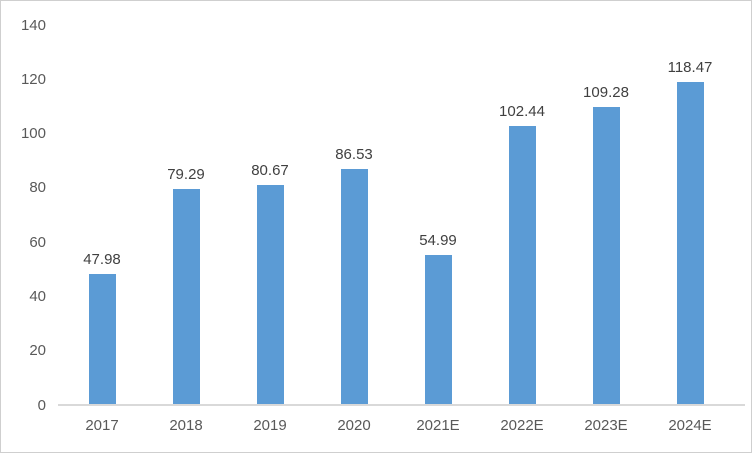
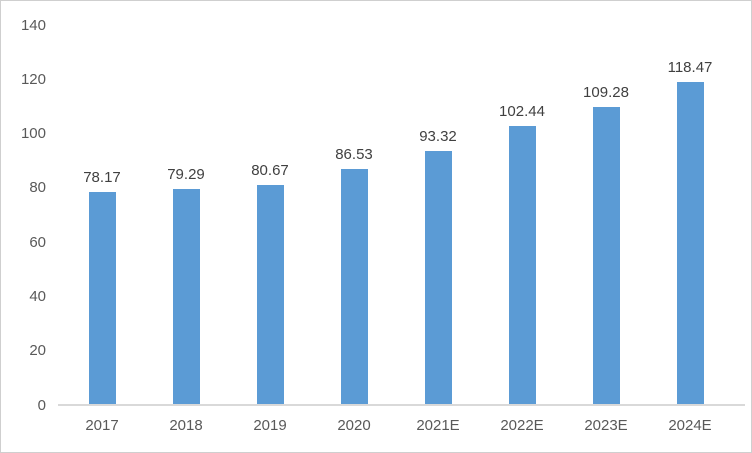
2017: 47.98 -> 78.17
2021E: 54.99 -> 93.32
